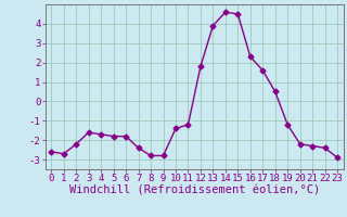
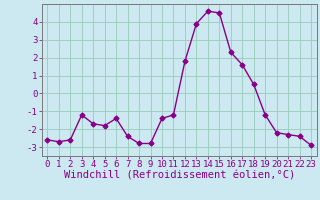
2: -2.2 -> -2.6
3: -1.6 -> -1.2
6: -1.8 -> -1.4
